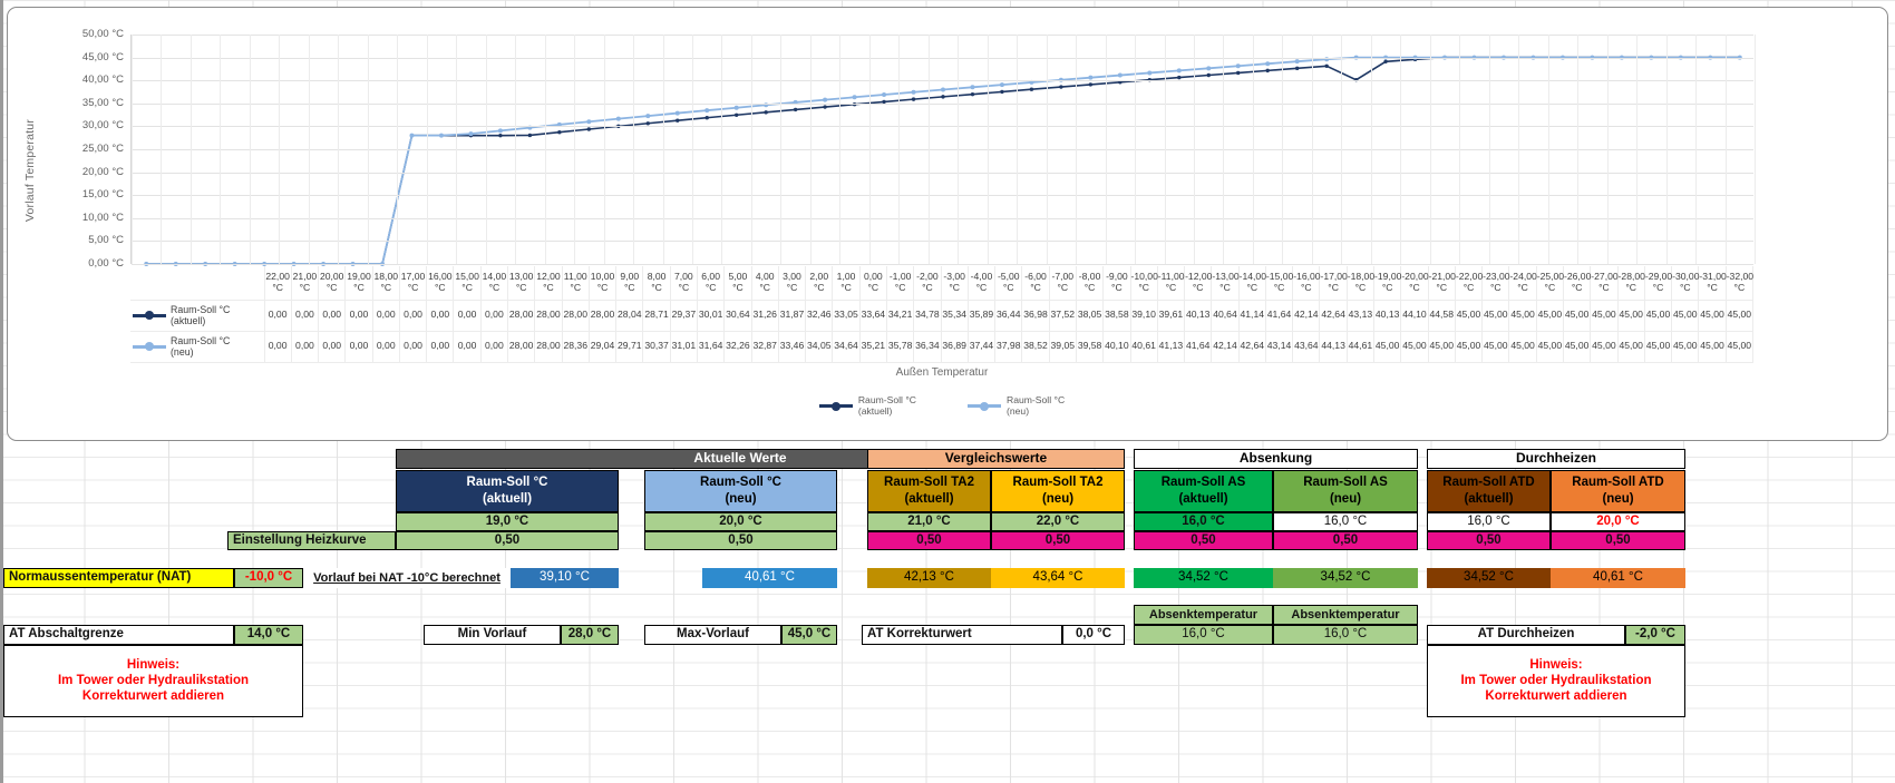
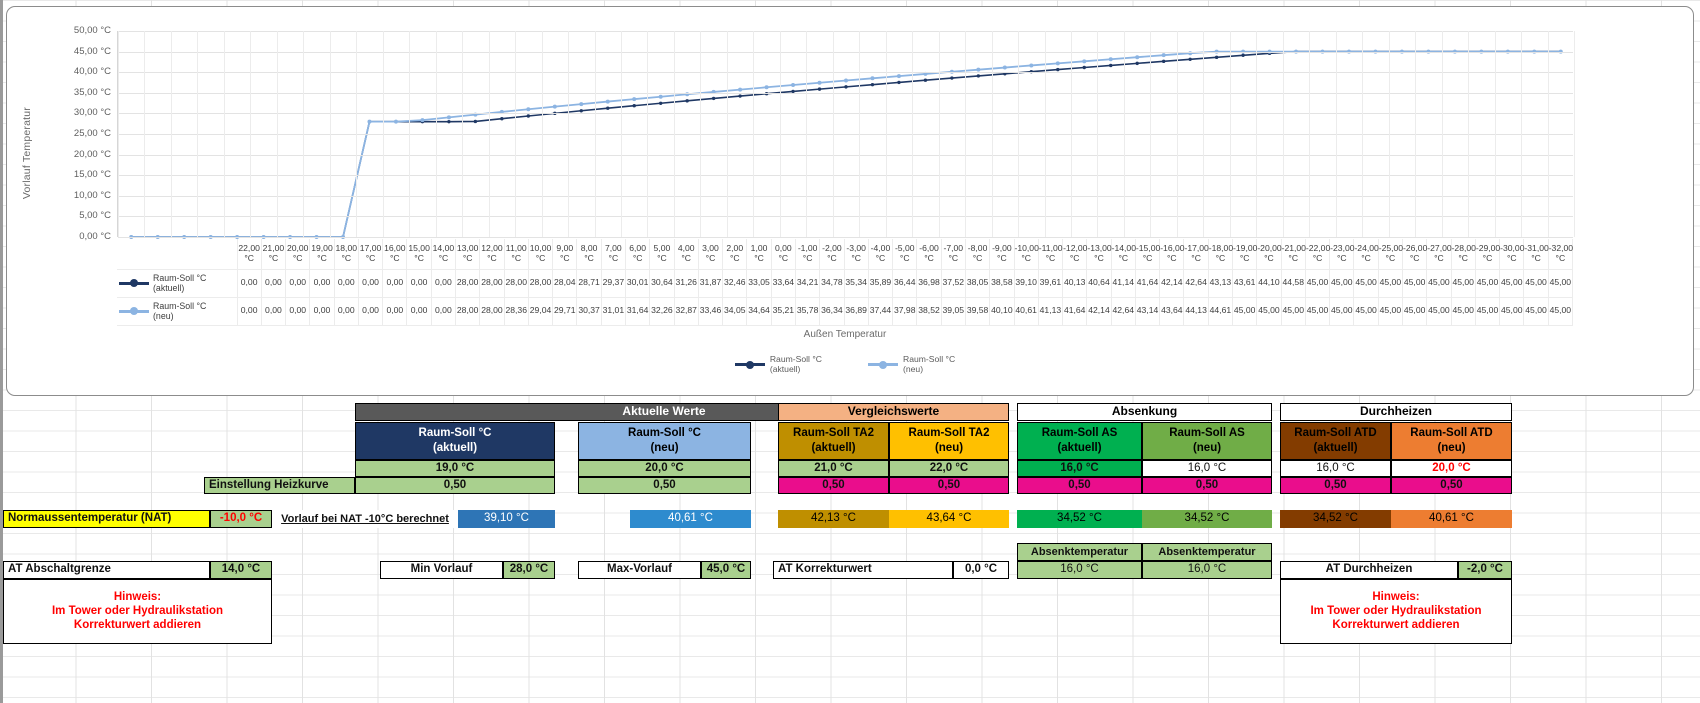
Raum-Soll °C (aktuell)/-19,00 °C: 40,13 -> 43,61
